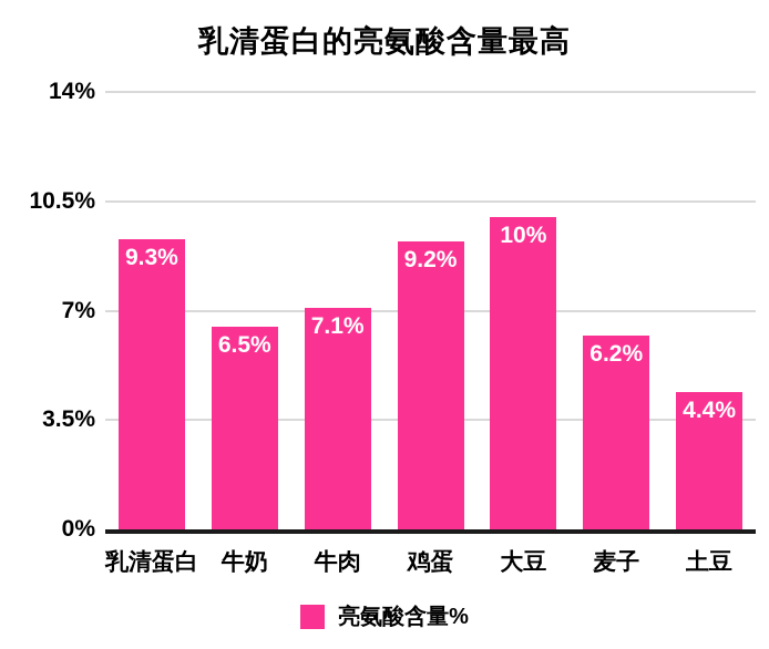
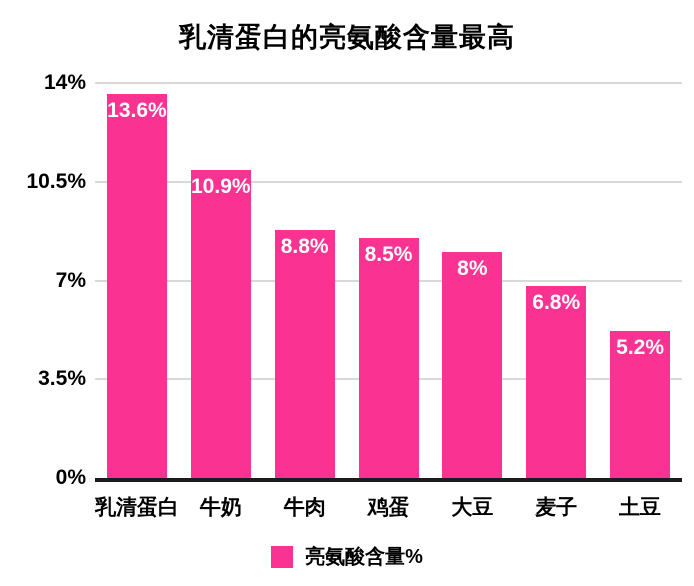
乳清蛋白: 9.3% -> 13.6%
牛奶: 6.5% -> 10.9%
牛肉: 7.1% -> 8.8%
鸡蛋: 9.2% -> 8.5%
大豆: 10% -> 8%
麦子: 6.2% -> 6.8%
土豆: 4.4% -> 5.2%
